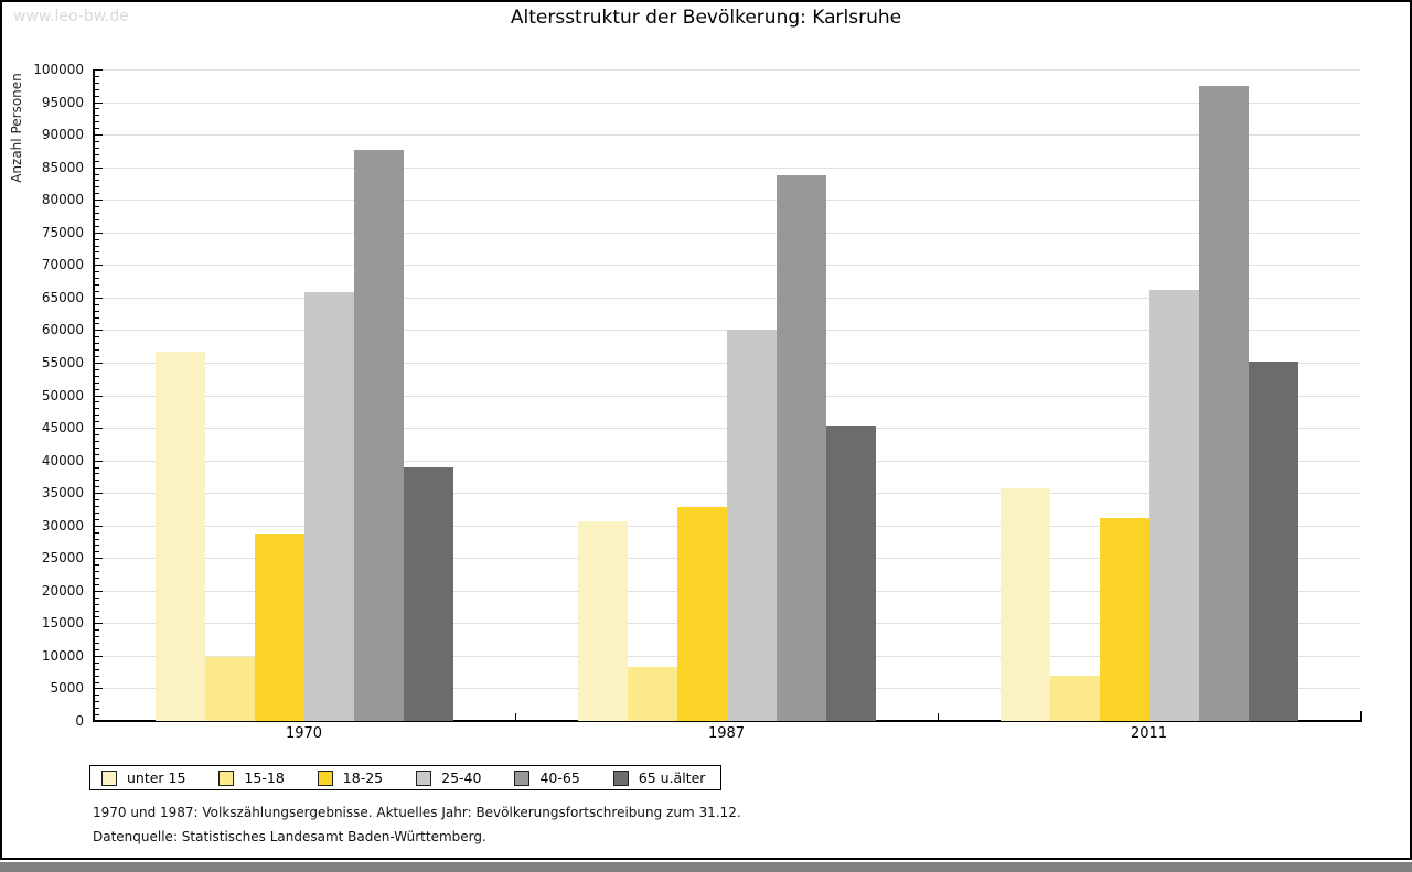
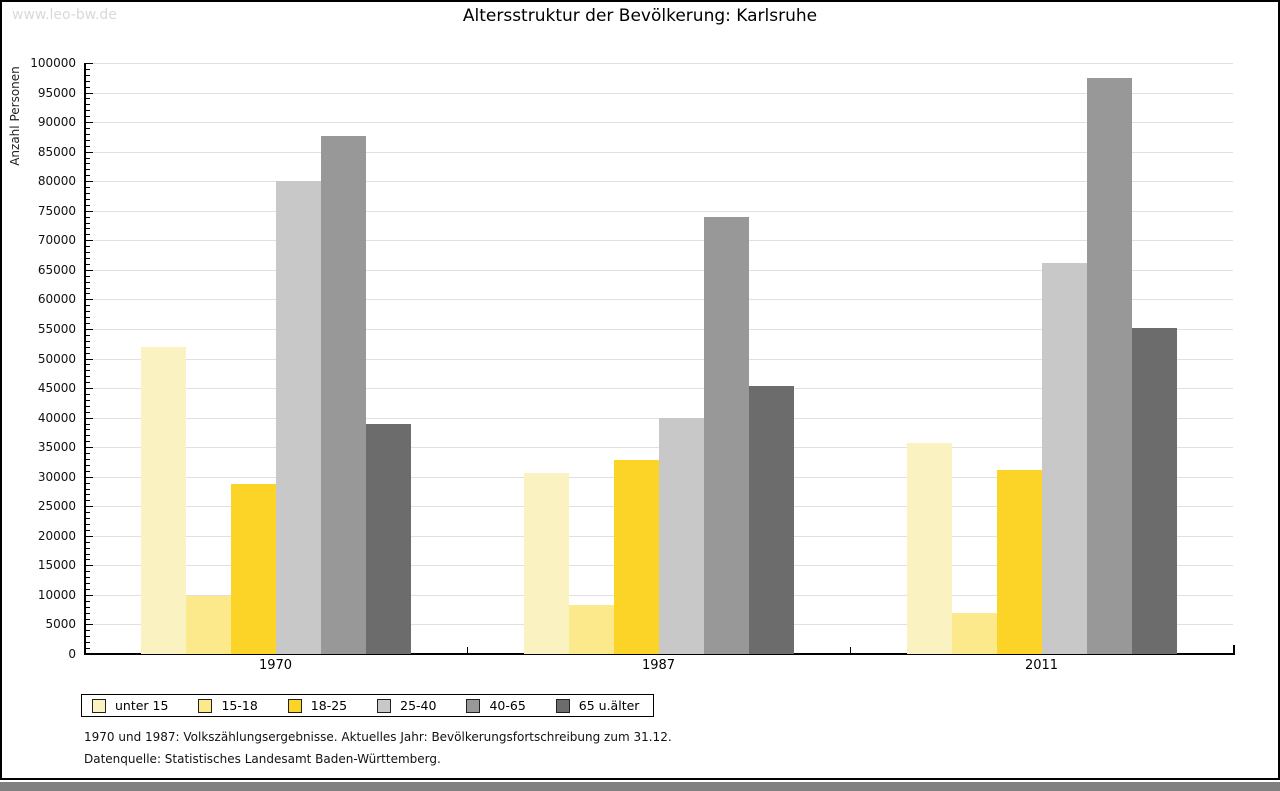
unter 15/1970: 57000 -> 52000
25-40/1970: 66000 -> 80000
25-40/1987: 60000 -> 40000
40-65/1987: 84000 -> 74000
